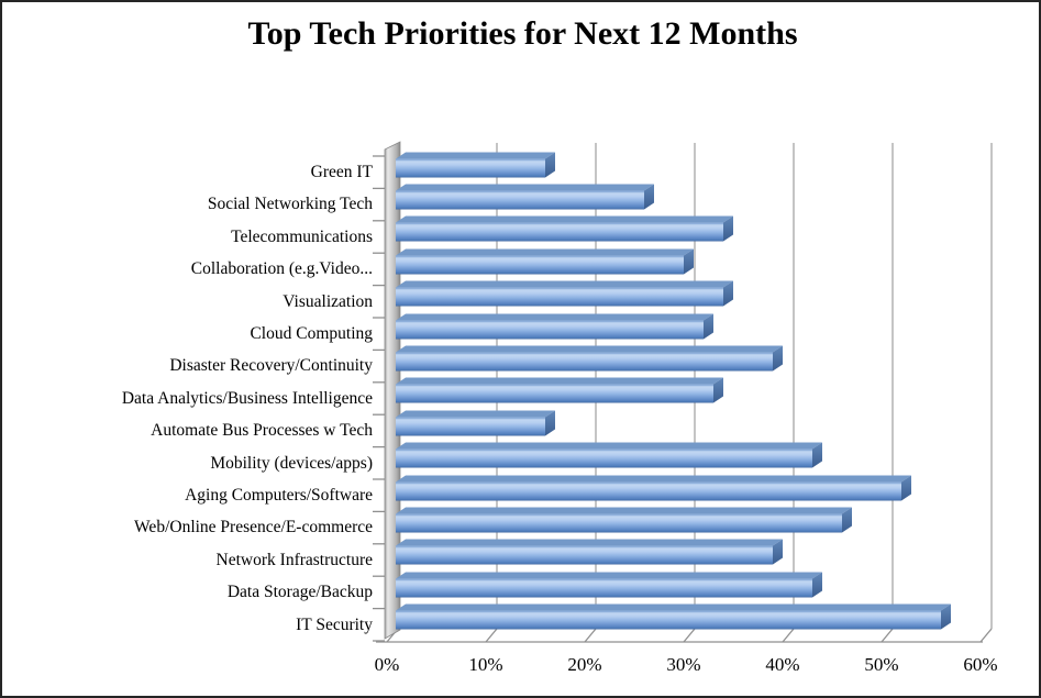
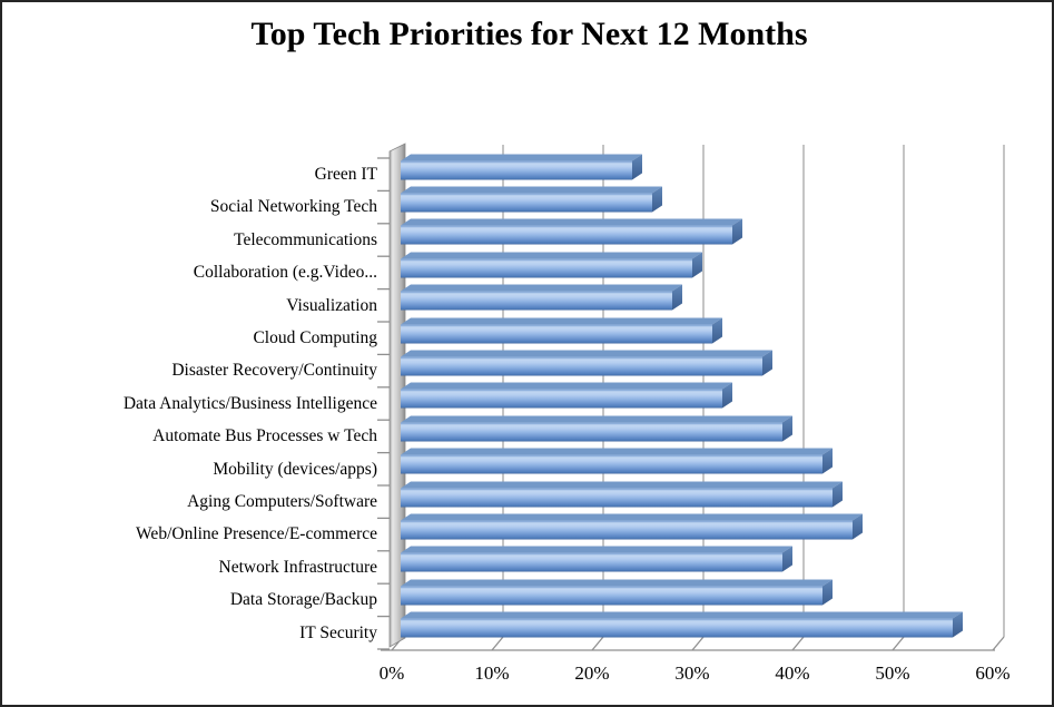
Green IT: 16% -> 24%
Visualization: 34% -> 28%
Disaster Recovery/Continuity: 39% -> 37%
Automate Bus Processes w Tech: 16% -> 39%
Aging Computers/Software: 52% -> 44%
